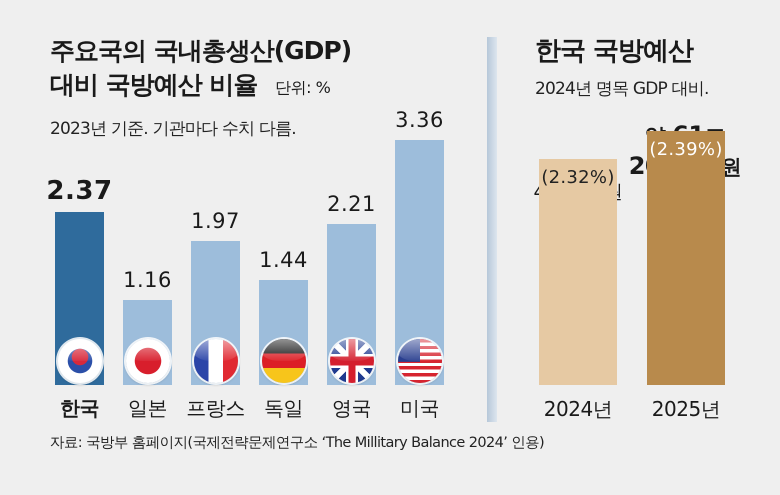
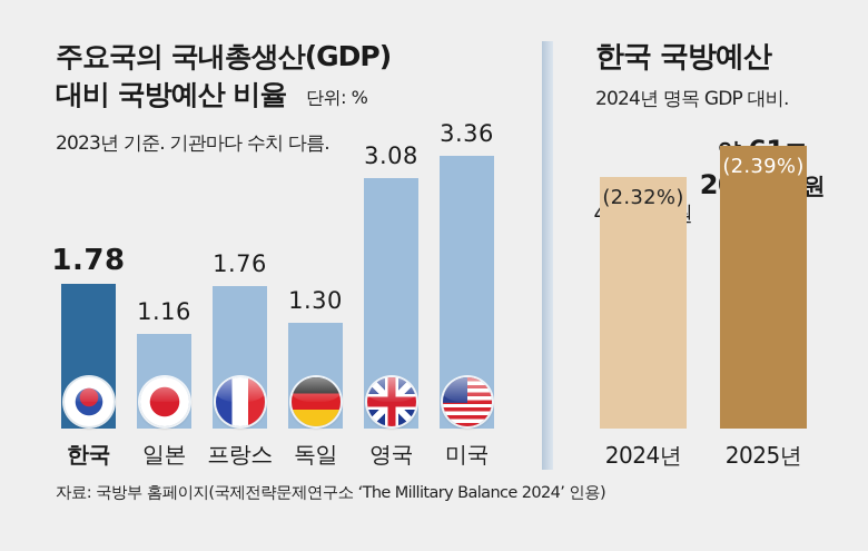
주요국의 국내총생산(GDP) 대비 국방예산 비율/한국: 2.37 -> 1.78
주요국의 국내총생산(GDP) 대비 국방예산 비율/프랑스: 1.97 -> 1.76
주요국의 국내총생산(GDP) 대비 국방예산 비율/독일: 1.44 -> 1.30
주요국의 국내총생산(GDP) 대비 국방예산 비율/영국: 2.21 -> 3.08
